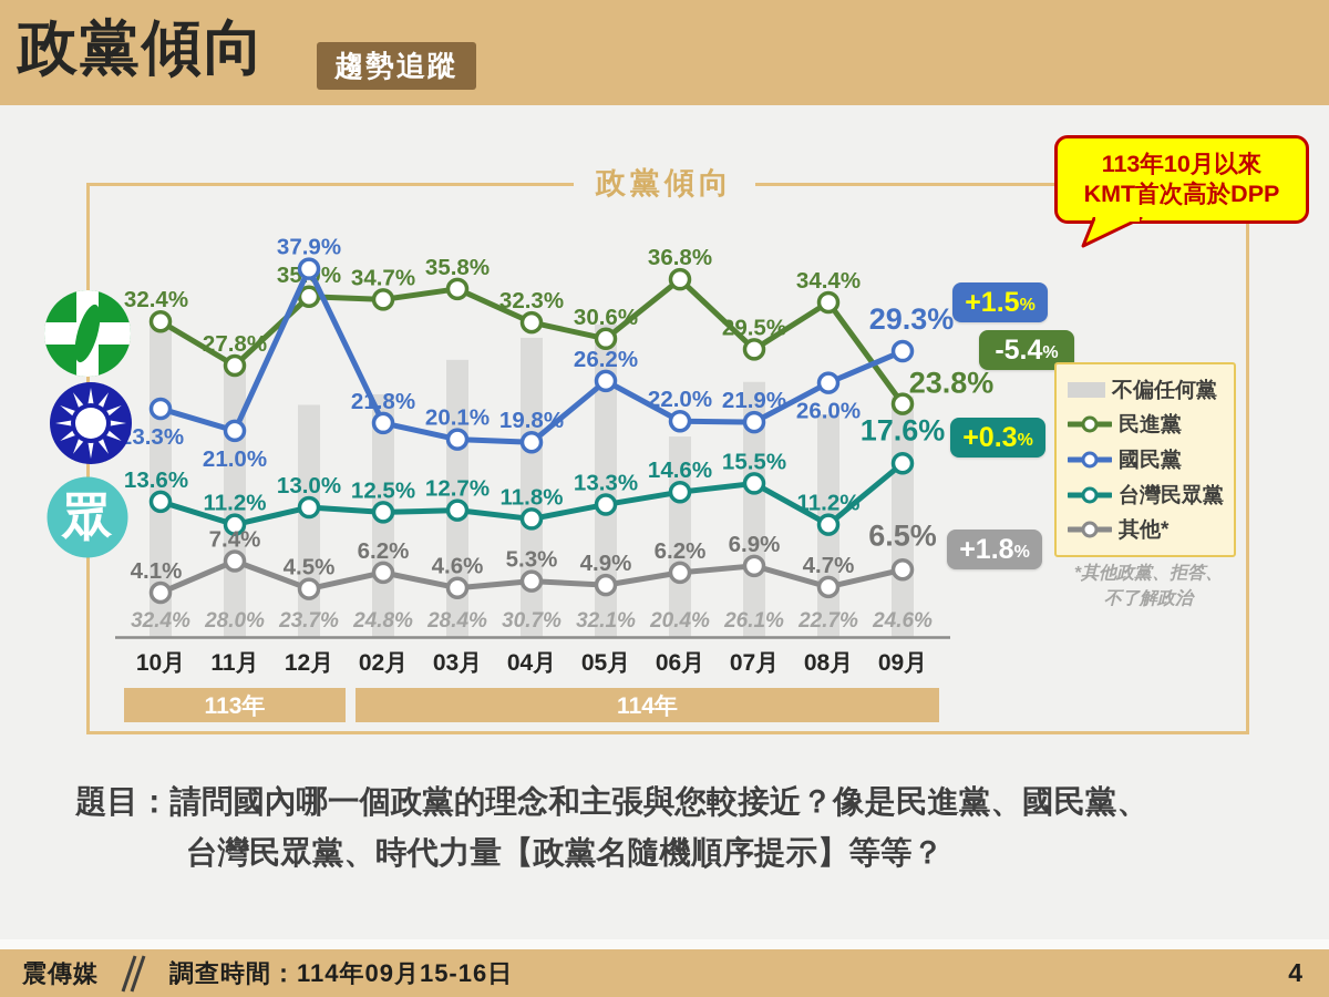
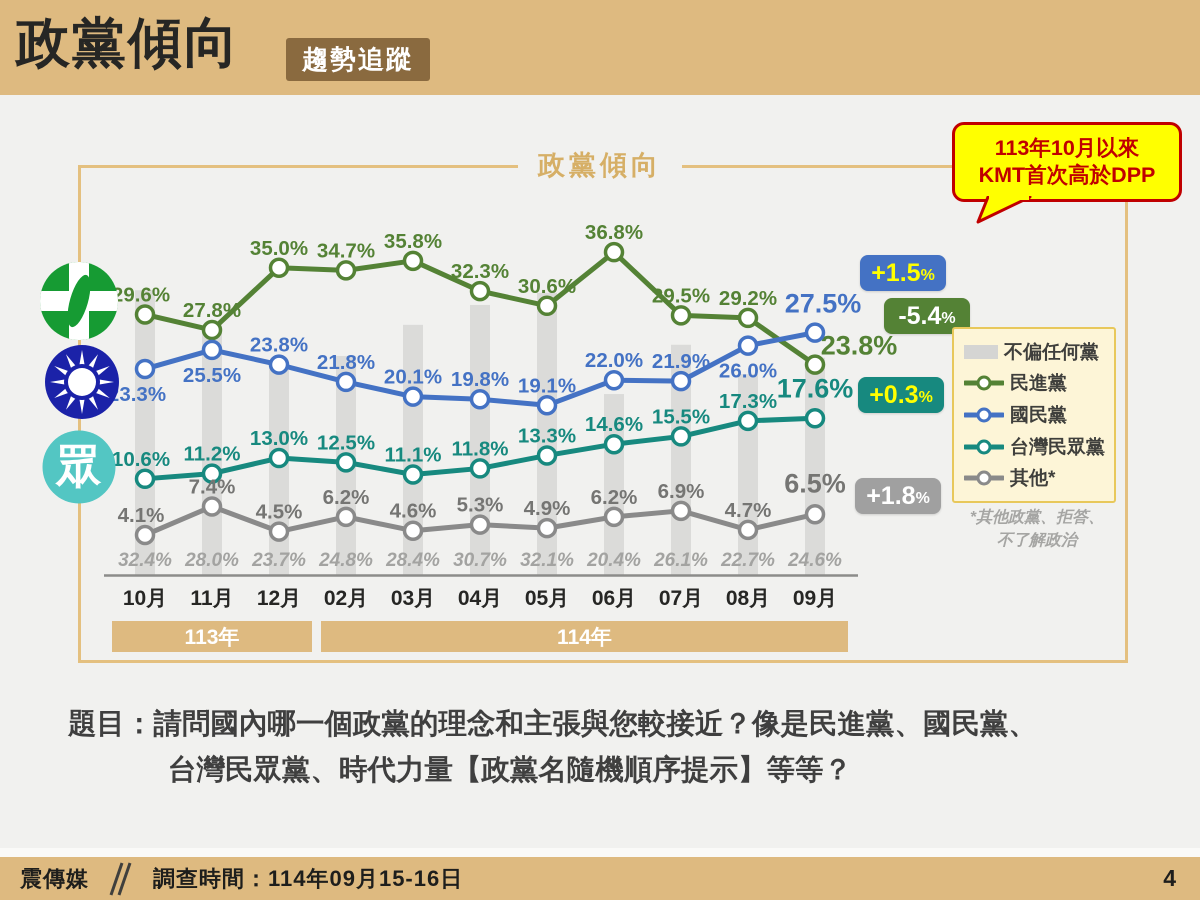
民進黨/10月: 32.4% -> 29.6%
台灣民眾黨/10月: 13.6% -> 10.6%
國民黨/11月: 21.0% -> 25.5%
國民黨/12月: 37.9% -> 23.8%
台灣民眾黨/03月: 12.7% -> 11.1%
國民黨/05月: 26.2% -> 19.1%
民進黨/08月: 34.4% -> 29.2%
台灣民眾黨/08月: 11.2% -> 17.3%
國民黨/09月: 29.3% -> 27.5%
